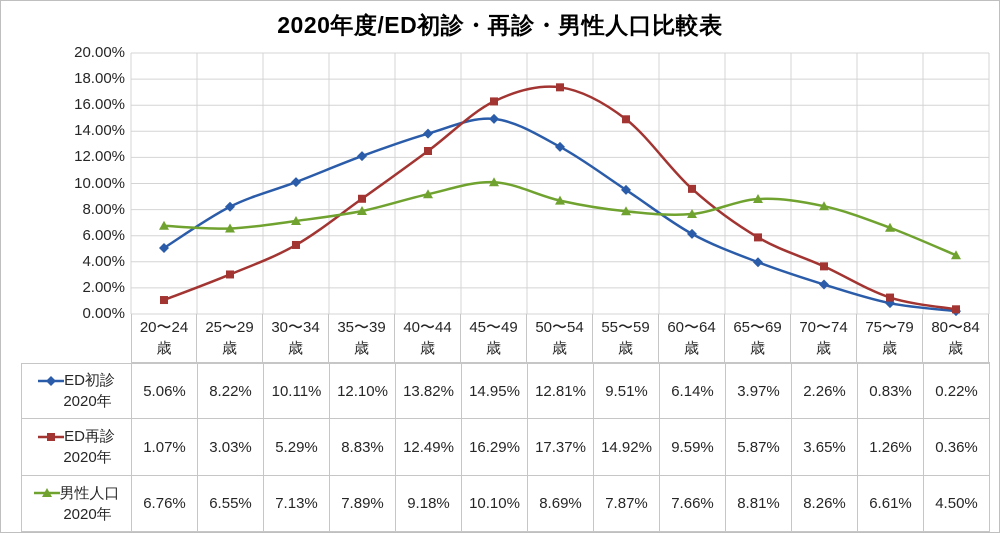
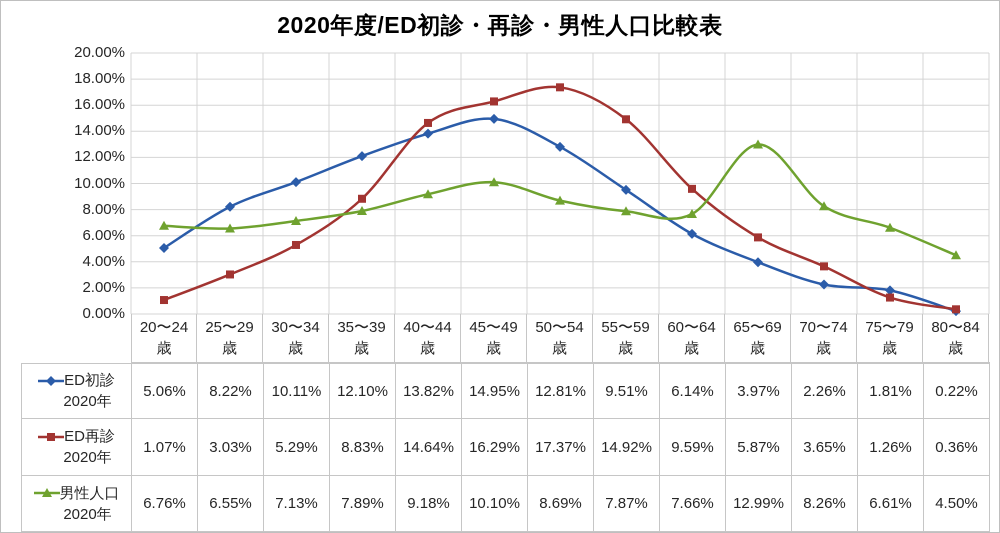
ED再診 2020年/40〜44歳: 12.49% -> 14.64%
男性人口 2020年/65〜69歳: 8.81% -> 12.99%
ED初診 2020年/75〜79歳: 0.83% -> 1.81%
